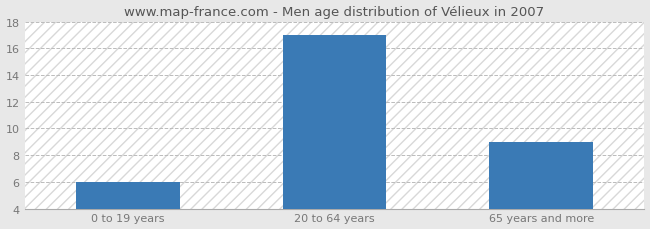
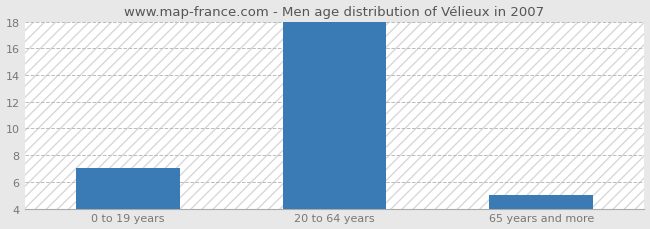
0 to 19 years: 6 -> 7
20 to 64 years: 17 -> 18
65 years and more: 9 -> 5
